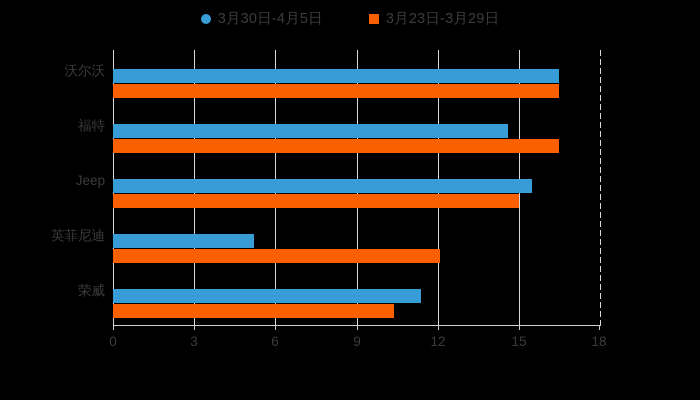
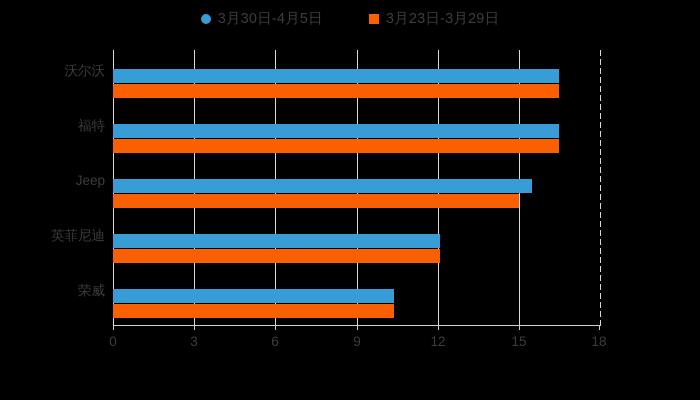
3月30日-4月5日/福特: 14.6 -> 16.5
3月30日-4月5日/英菲尼迪: 5.2 -> 12.1
3月30日-4月5日/荣威: 11.4 -> 10.4
